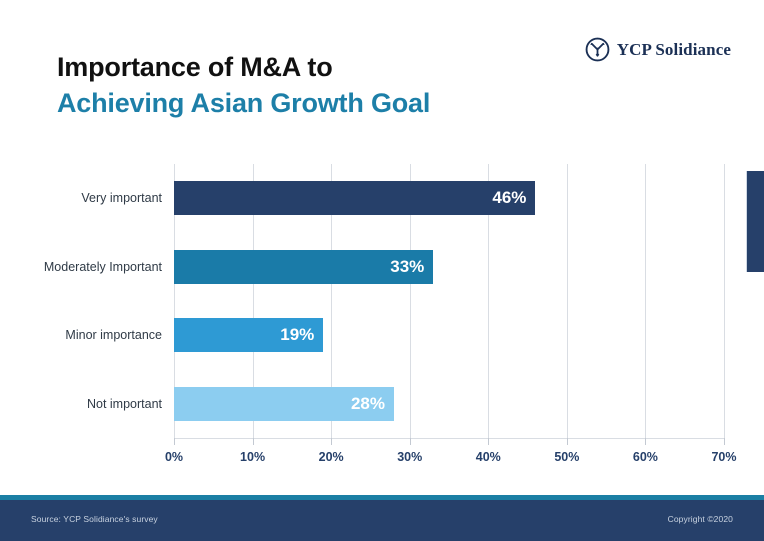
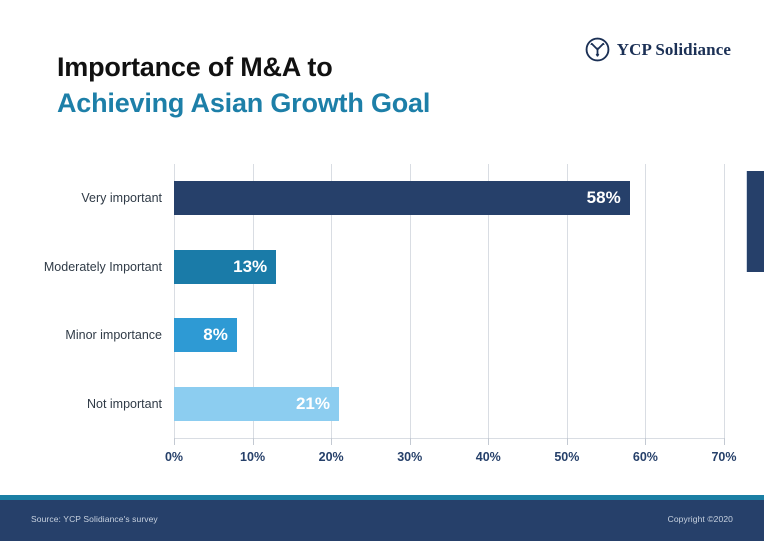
Very important: 46% -> 58%
Moderately Important: 33% -> 13%
Minor importance: 19% -> 8%
Not important: 28% -> 21%
